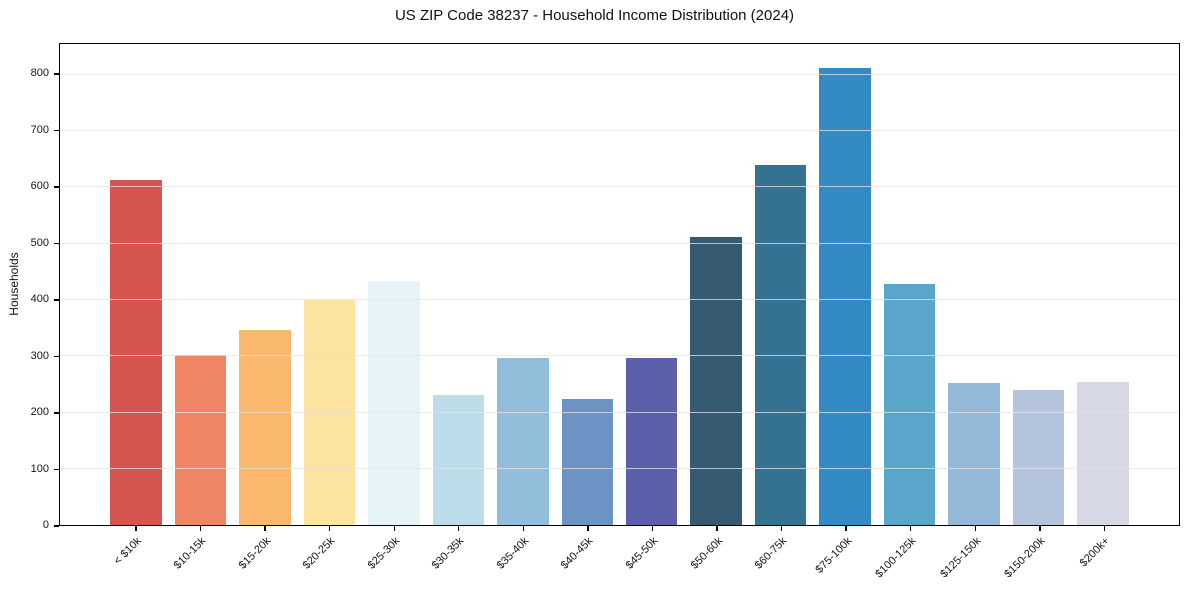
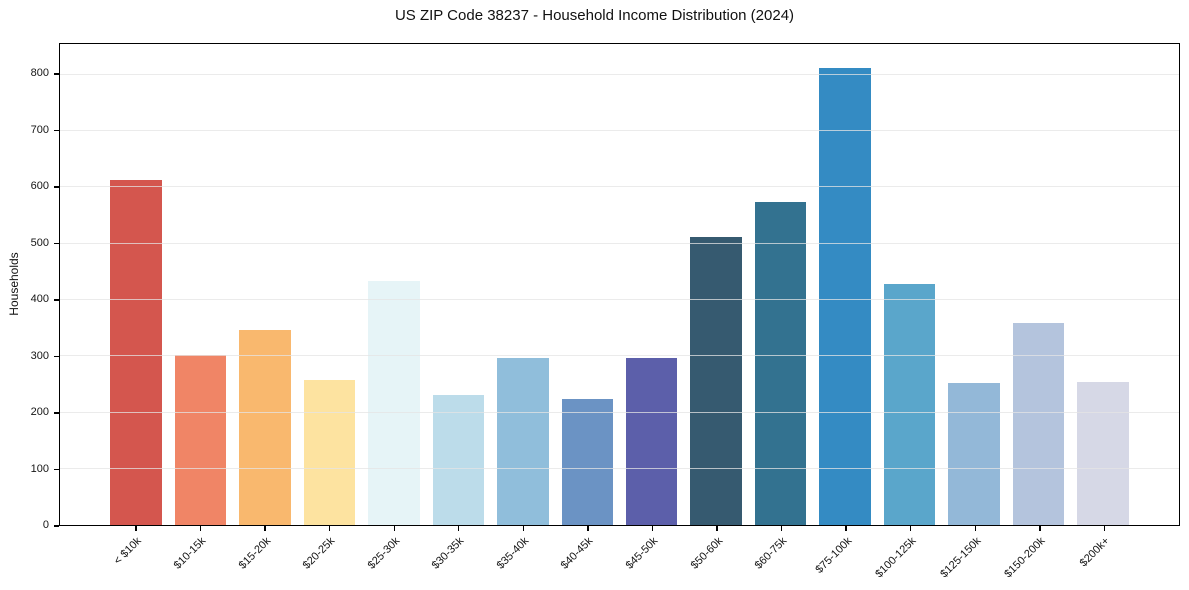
$20-25k: 400 -> 260
$60-75k: 640 -> 570
$150-200k: 240 -> 360
